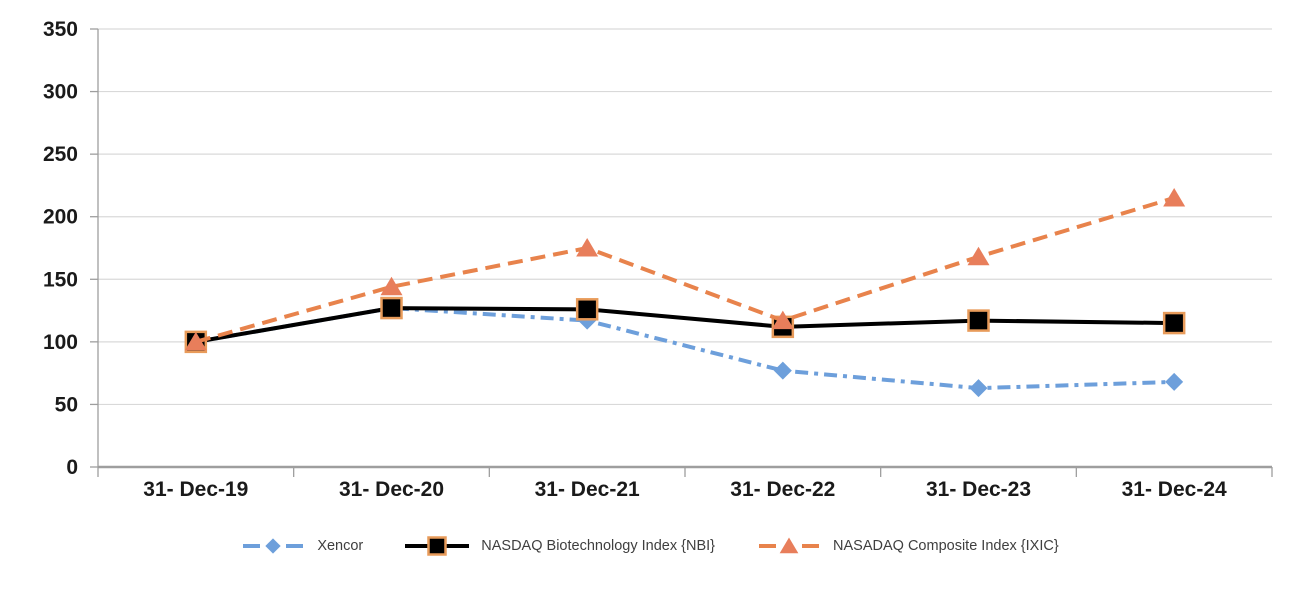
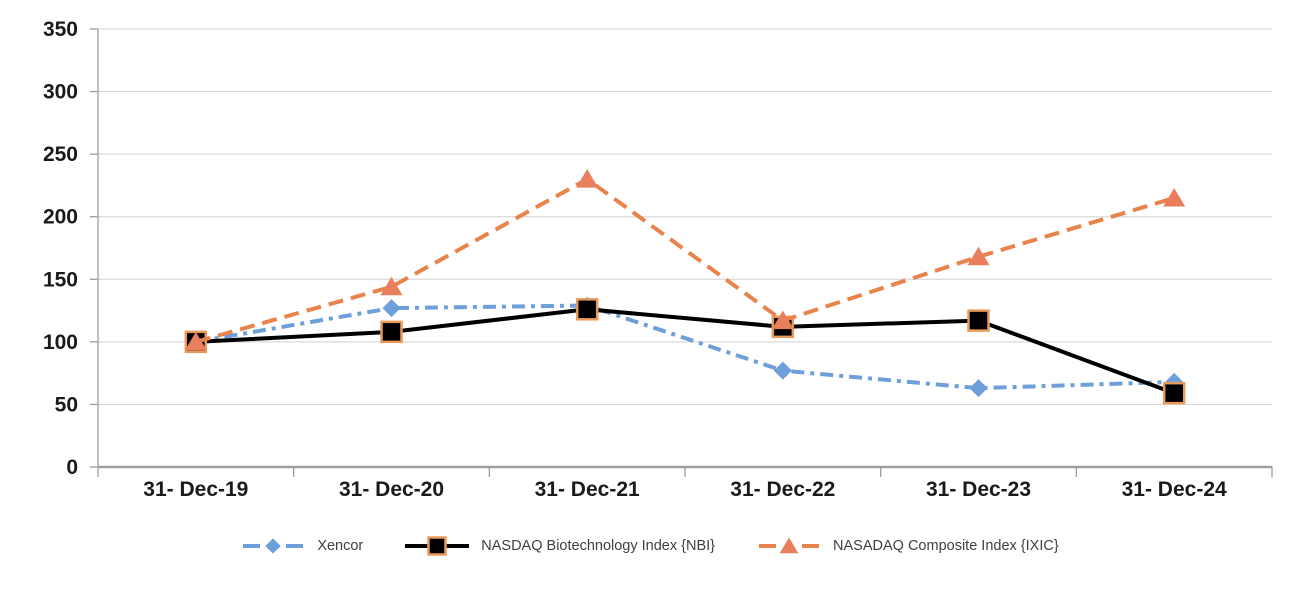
NASDAQ Biotechnology Index {NBI}/31- Dec-20: 127 -> 108
Xencor/31- Dec-21: 117 -> 129
NASADAQ Composite Index {IXIC}/31- Dec-21: 175 -> 230
NASDAQ Biotechnology Index {NBI}/31- Dec-24: 115 -> 59
